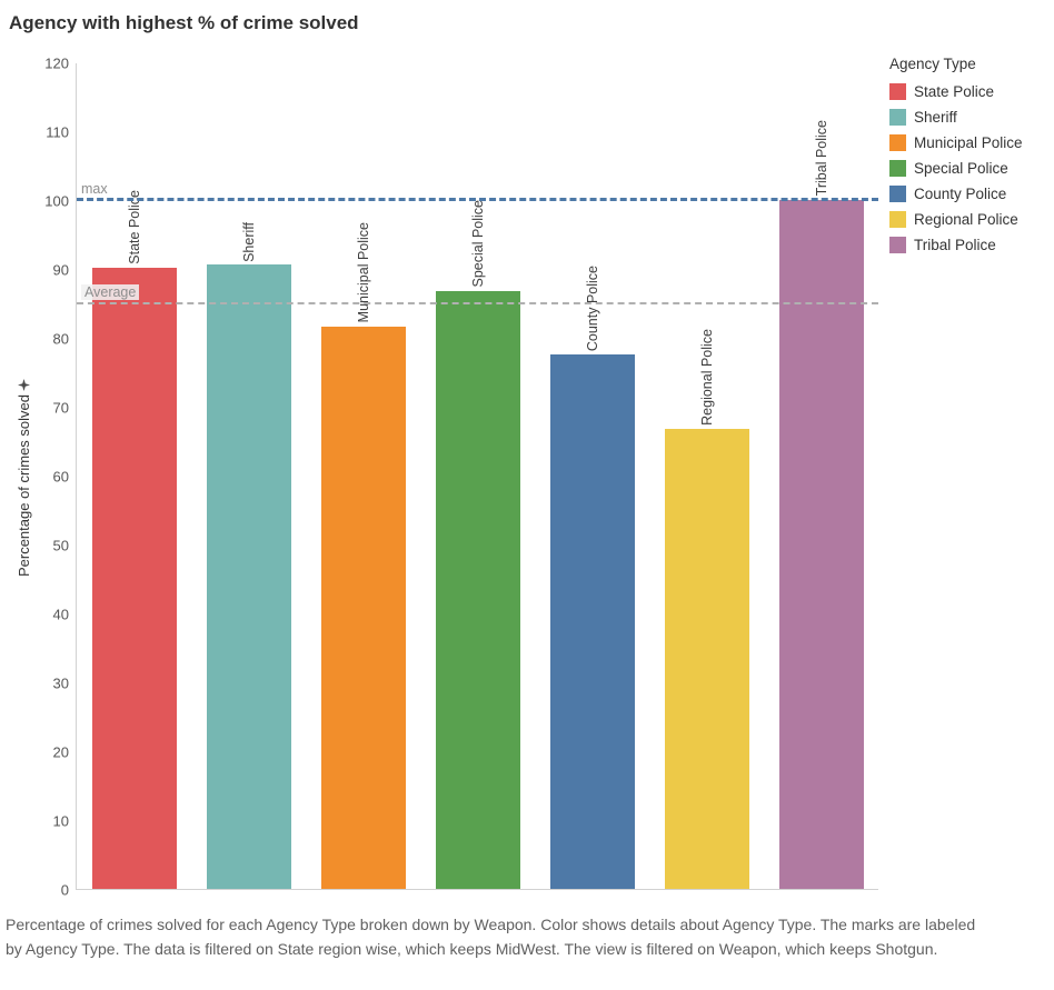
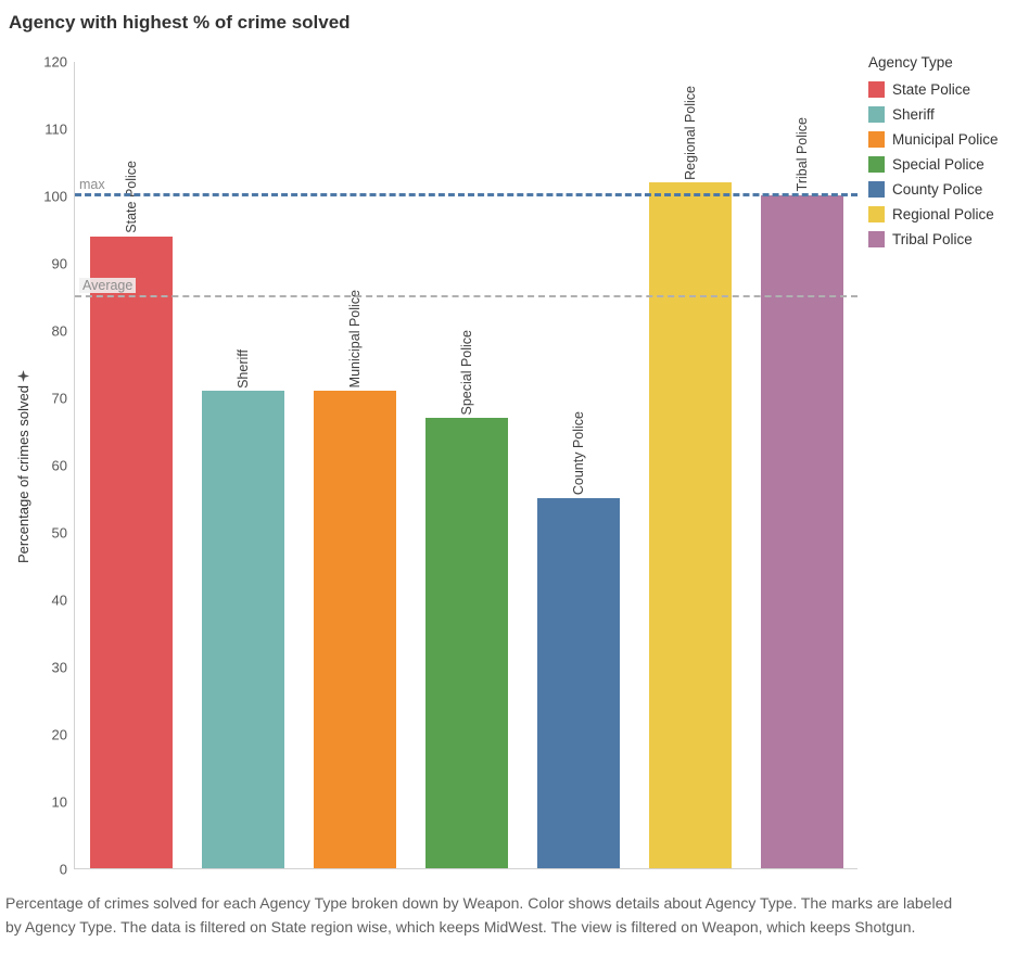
State Police: 90 -> 94
Sheriff: 91 -> 71
Municipal Police: 82 -> 71
Special Police: 87 -> 67
County Police: 78 -> 55
Regional Police: 67 -> 102
